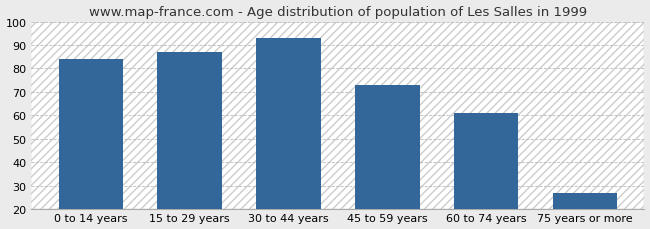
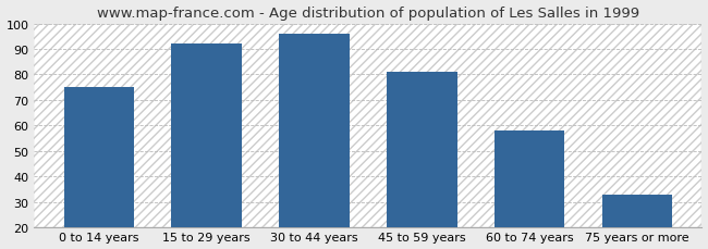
0 to 14 years: 84 -> 75
15 to 29 years: 87 -> 92
30 to 44 years: 93 -> 96
45 to 59 years: 73 -> 81
60 to 74 years: 61 -> 58
75 years or more: 27 -> 33
